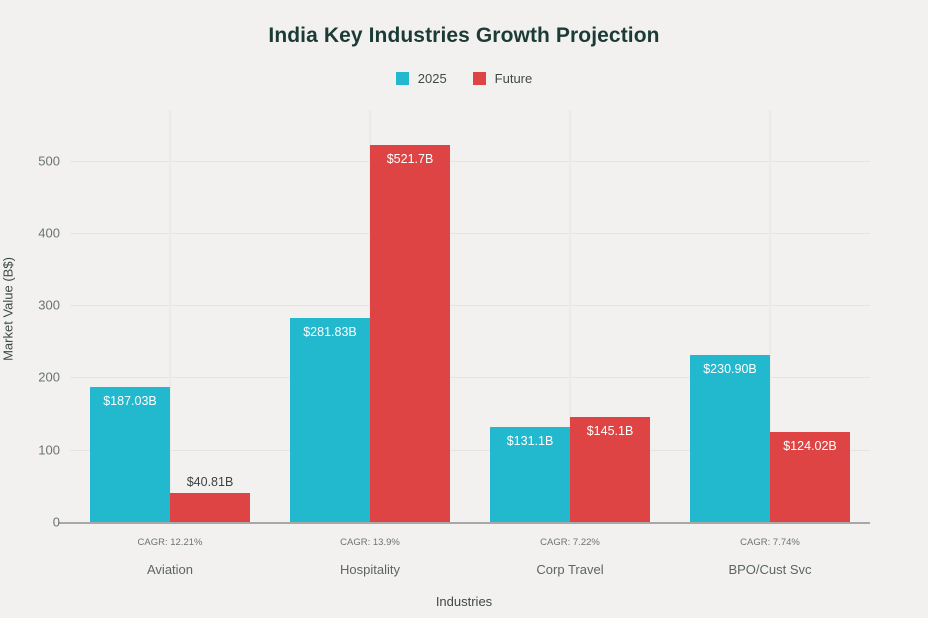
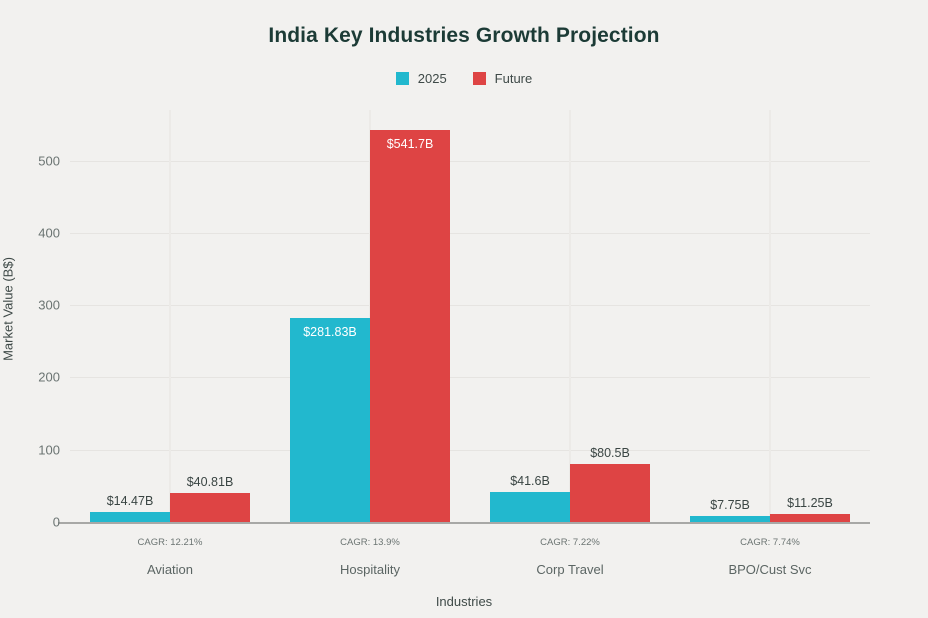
2025/Aviation: $187.03B -> $14.47B
Future/Hospitality: $521.7B -> $541.7B
2025/Corp Travel: $131.1B -> $41.6B
Future/Corp Travel: $145.1B -> $80.5B
2025/BPO/Cust Svc: $230.90B -> $7.75B
Future/BPO/Cust Svc: $124.02B -> $11.25B
